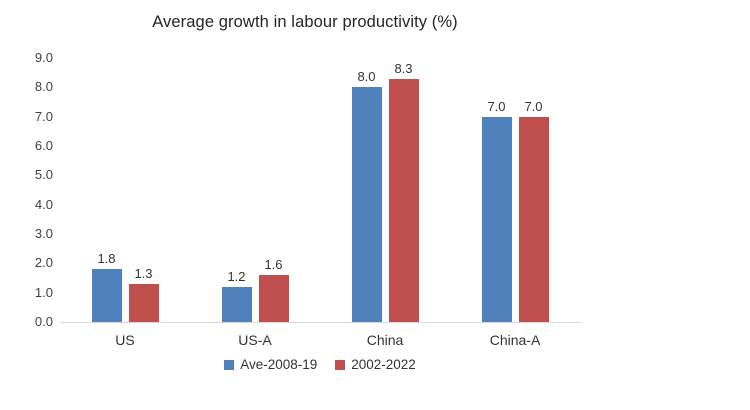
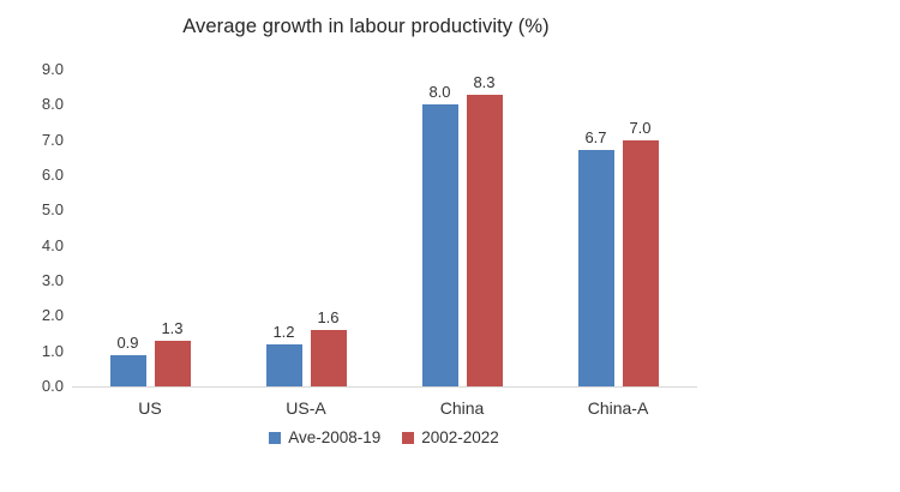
Ave-2008-19/US: 1.8 -> 0.9
Ave-2008-19/China-A: 7.0 -> 6.7
